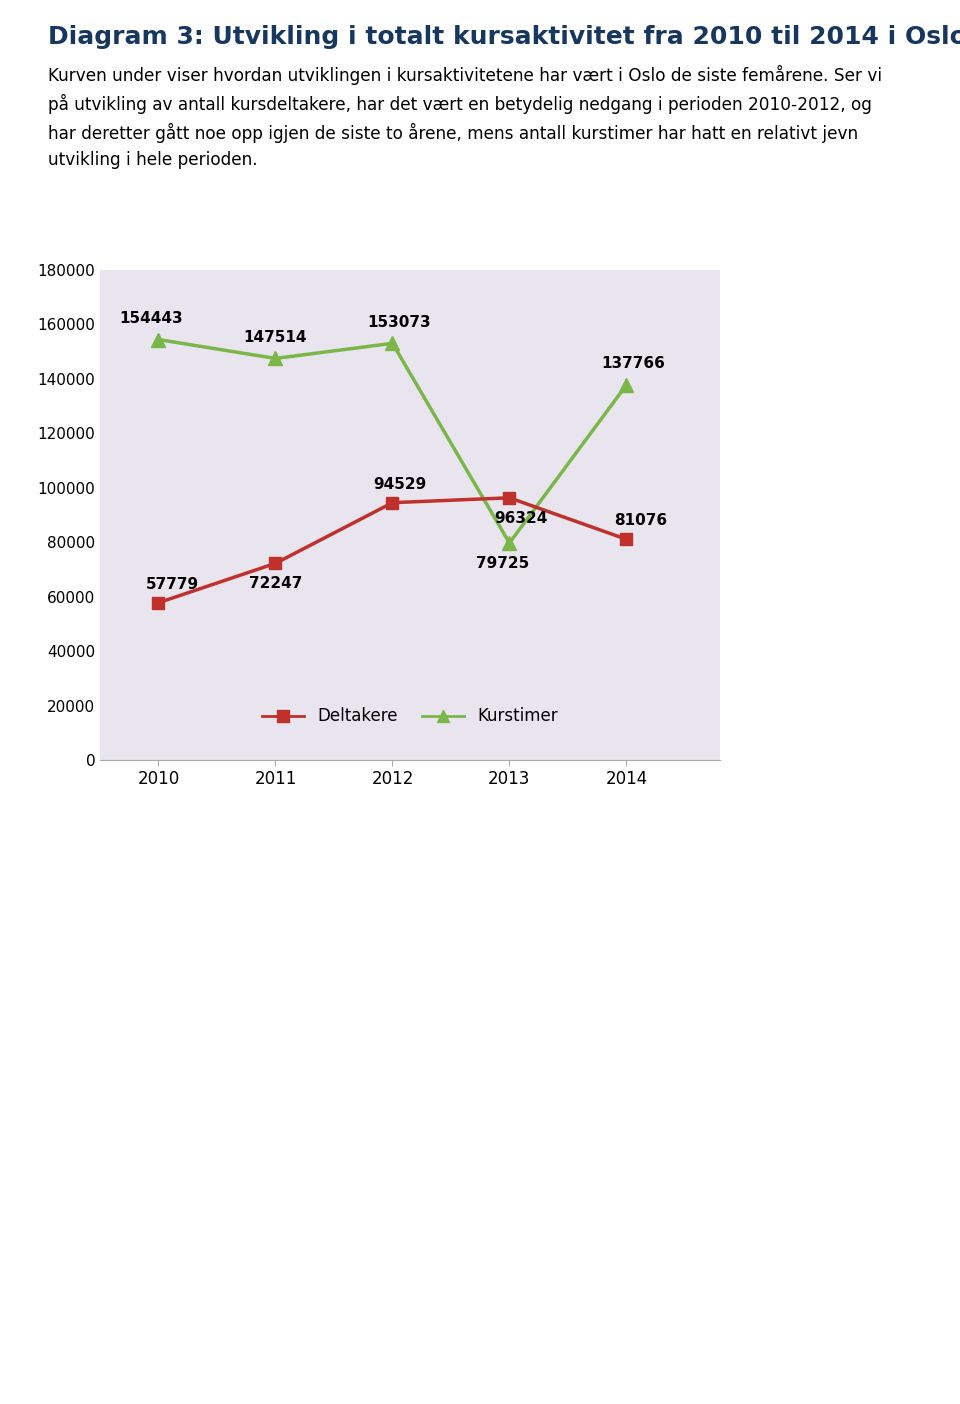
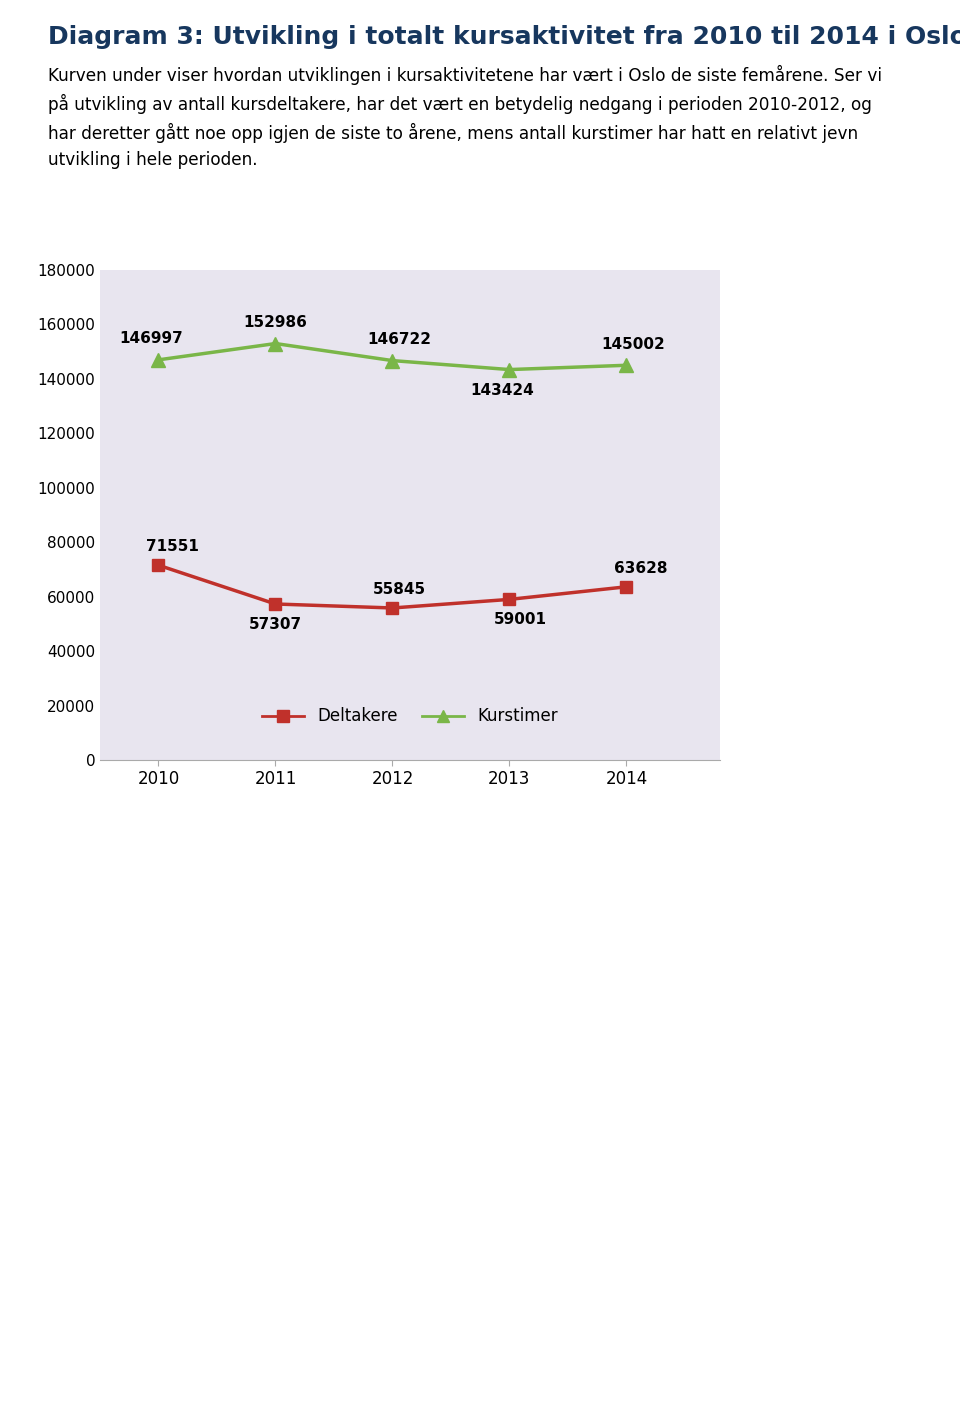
Deltakere/2010: 57779 -> 71551
Kurstimer/2010: 154443 -> 146997
Deltakere/2011: 72247 -> 57307
Kurstimer/2011: 147514 -> 152986
Deltakere/2012: 94529 -> 55845
Kurstimer/2012: 153073 -> 146722
Deltakere/2013: 96324 -> 59001
Kurstimer/2013: 79725 -> 143424
Deltakere/2014: 81076 -> 63628
Kurstimer/2014: 137766 -> 145002
